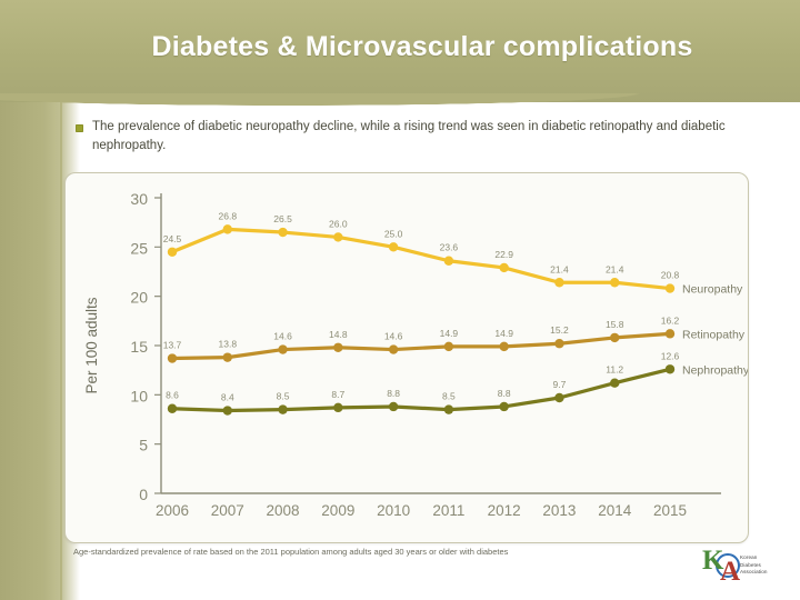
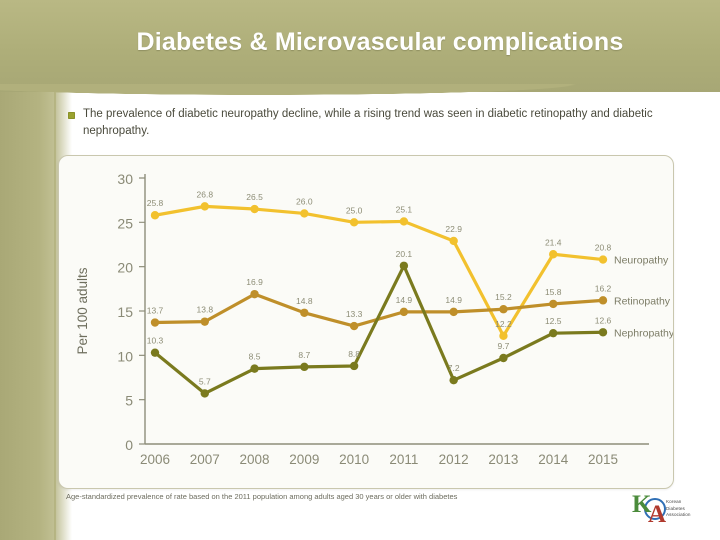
Neuropathy/2006: 24.5 -> 25.8
Nephropathy/2006: 8.6 -> 10.3
Nephropathy/2007: 8.4 -> 5.7
Retinopathy/2008: 14.6 -> 16.9
Retinopathy/2010: 14.6 -> 13.3
Neuropathy/2011: 23.6 -> 25.1
Nephropathy/2011: 8.5 -> 20.1
Nephropathy/2012: 8.8 -> 7.2
Neuropathy/2013: 21.4 -> 12.2
Nephropathy/2014: 11.2 -> 12.5
